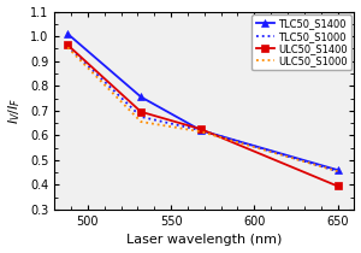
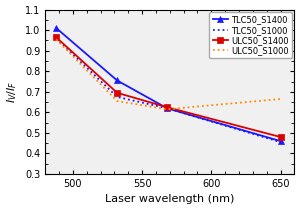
ULC50_S1400/650: 0.395 -> 0.480
ULC50_S1000/650: 0.455 -> 0.665
